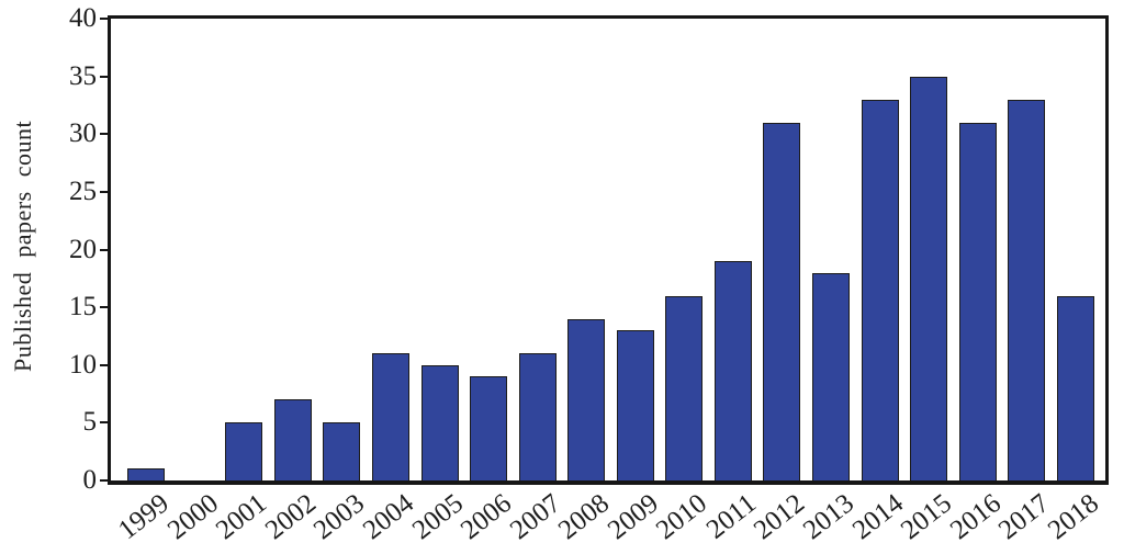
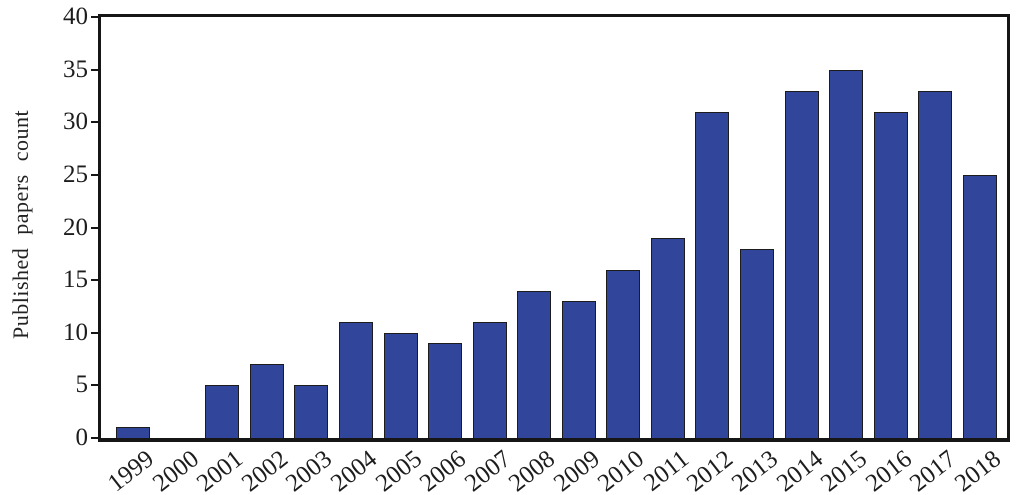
2018: 16 -> 25
